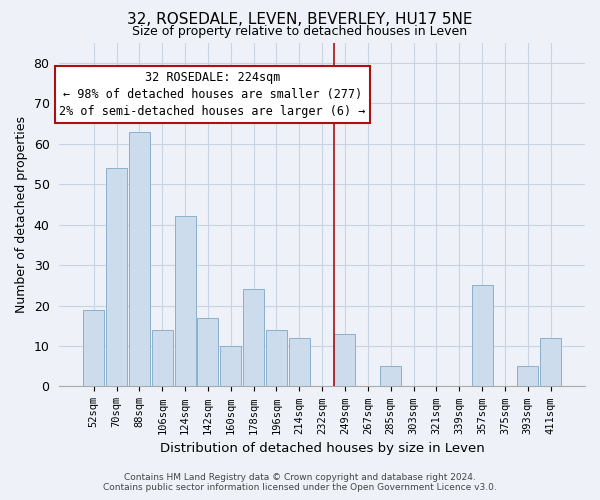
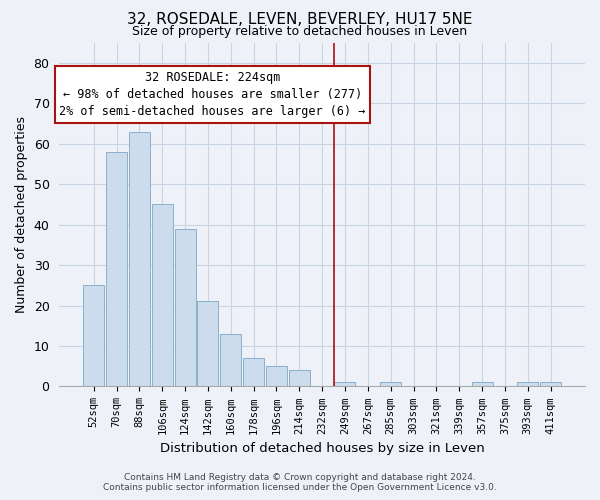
52sqm: 19 -> 25
70sqm: 54 -> 58
106sqm: 14 -> 45
124sqm: 42 -> 39
142sqm: 17 -> 21
160sqm: 10 -> 13
178sqm: 24 -> 7
196sqm: 14 -> 5
214sqm: 12 -> 4
249sqm: 13 -> 1
285sqm: 5 -> 1
357sqm: 25 -> 1
393sqm: 5 -> 1
411sqm: 12 -> 1
